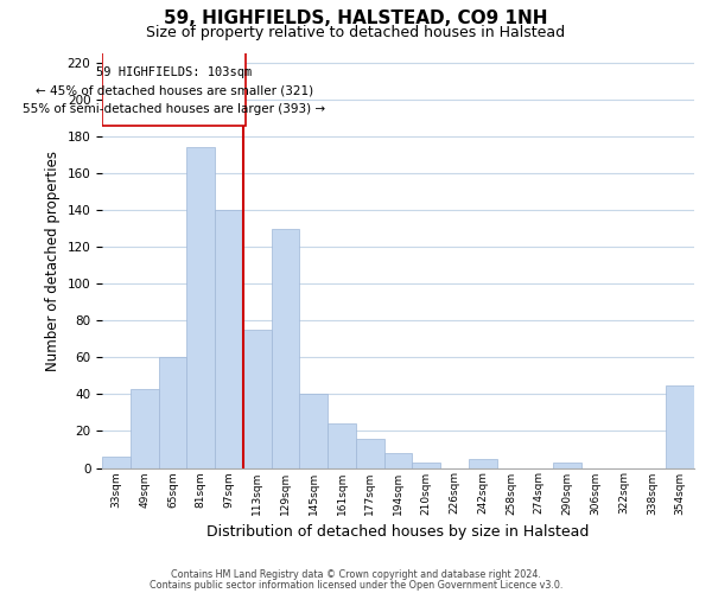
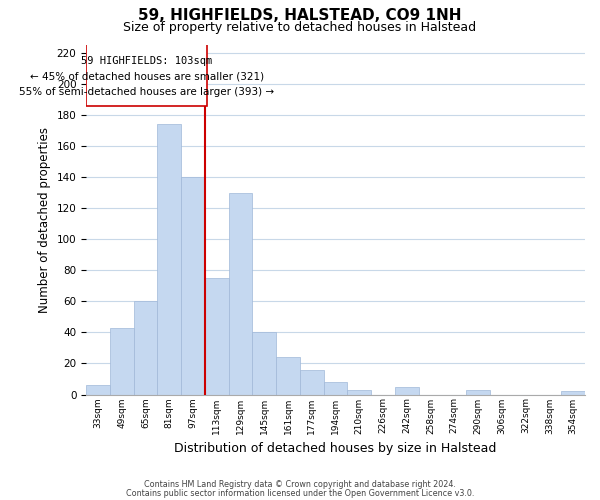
354sqm: 45 -> 2
